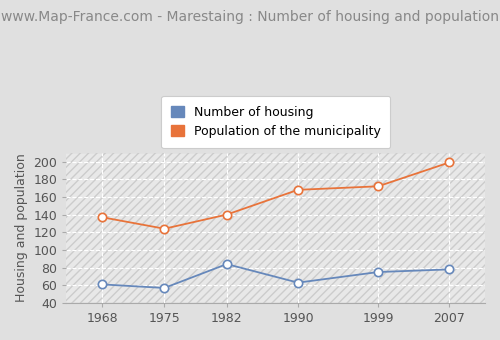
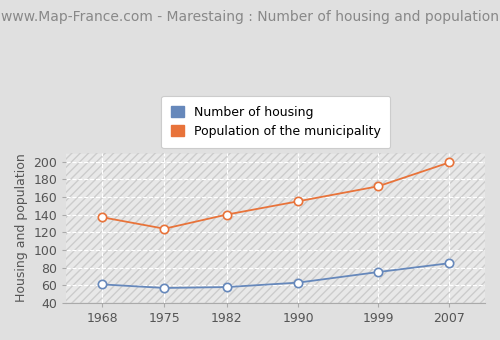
Number of housing/1982: 84 -> 58
Population of the municipality/1990: 168 -> 155
Number of housing/2007: 78 -> 85
